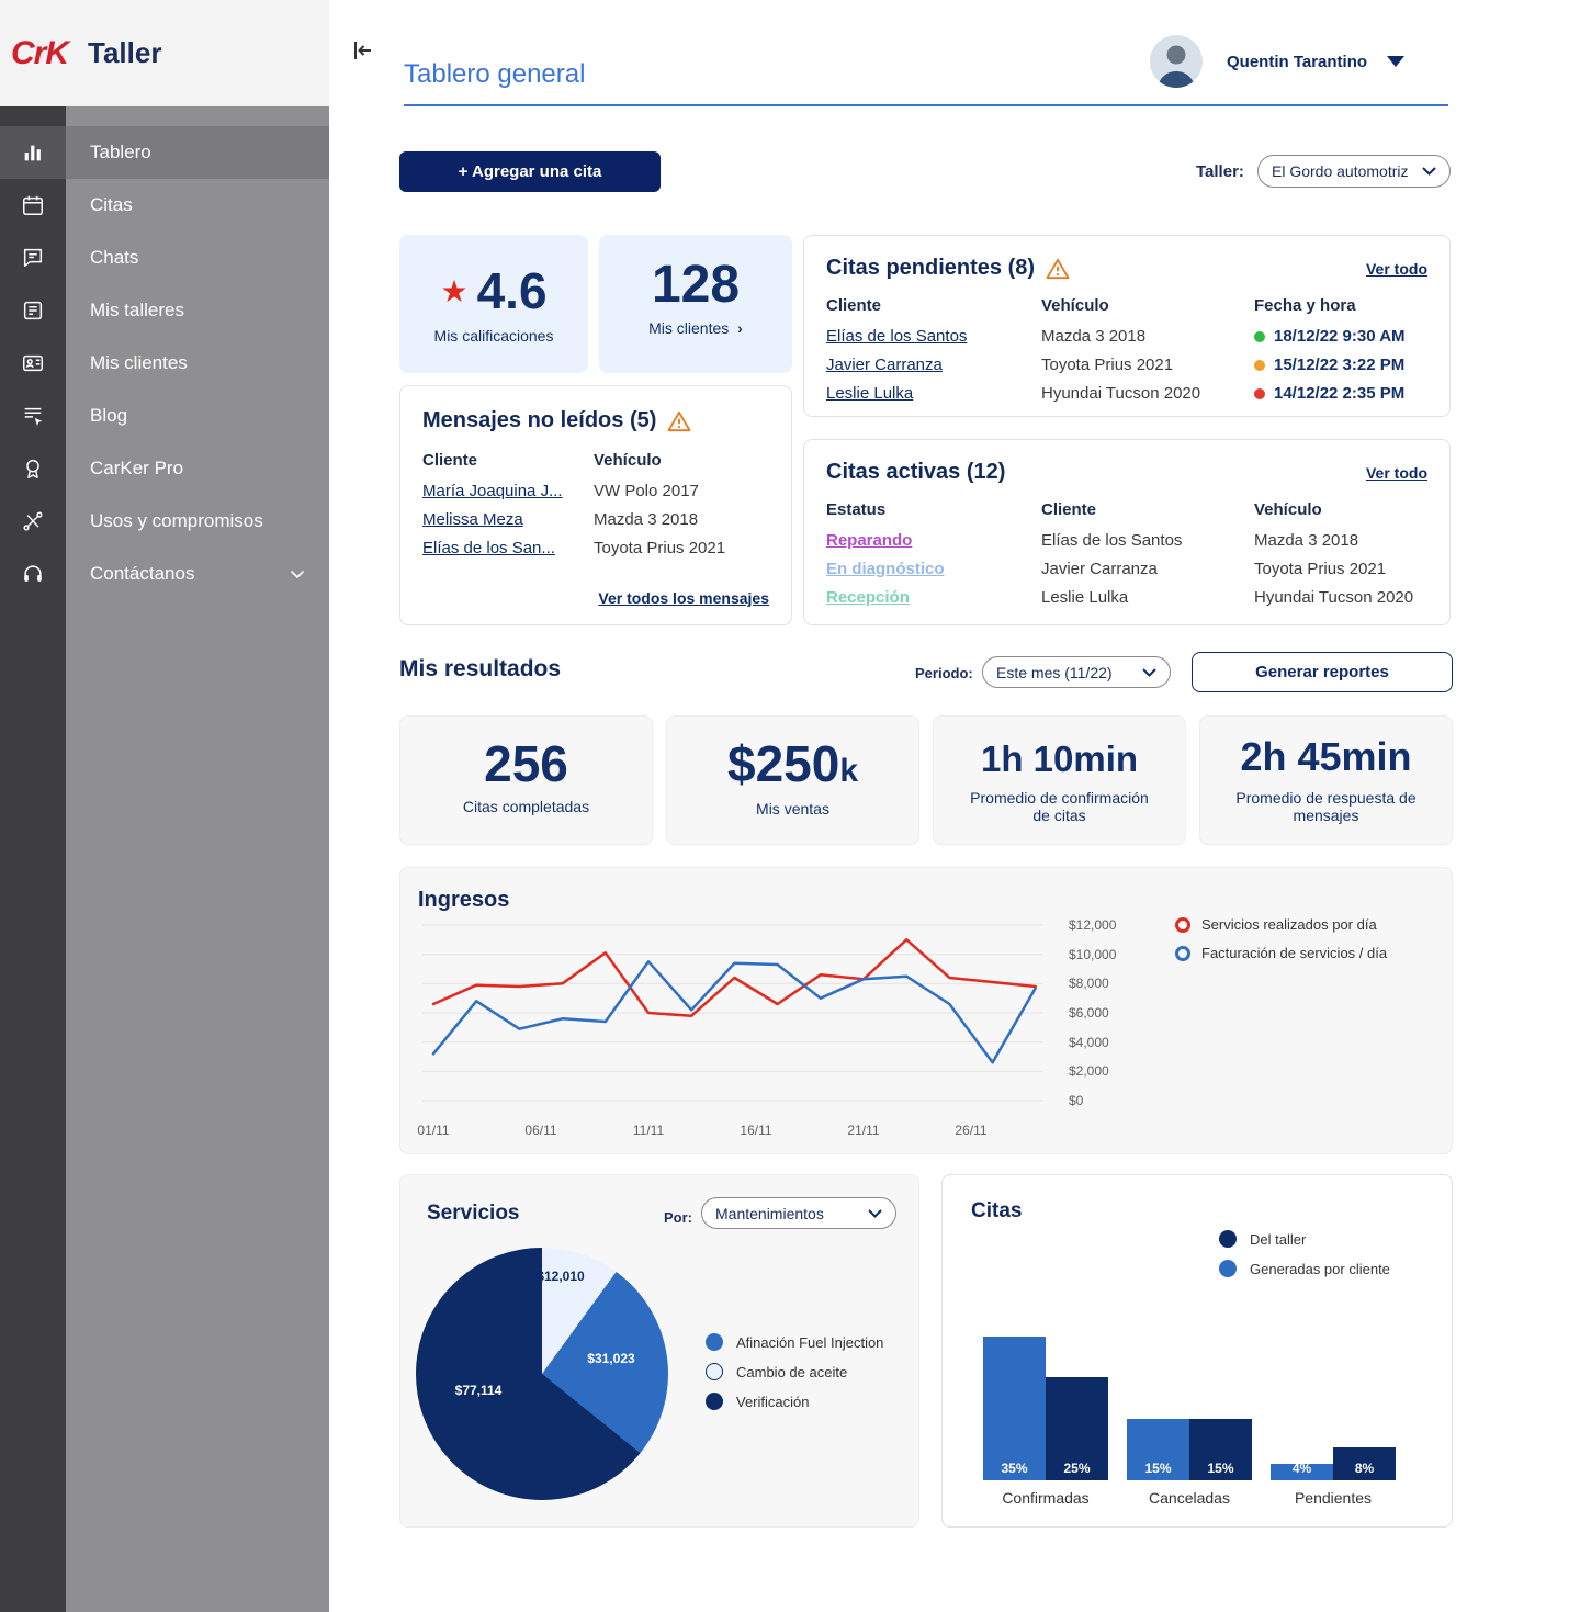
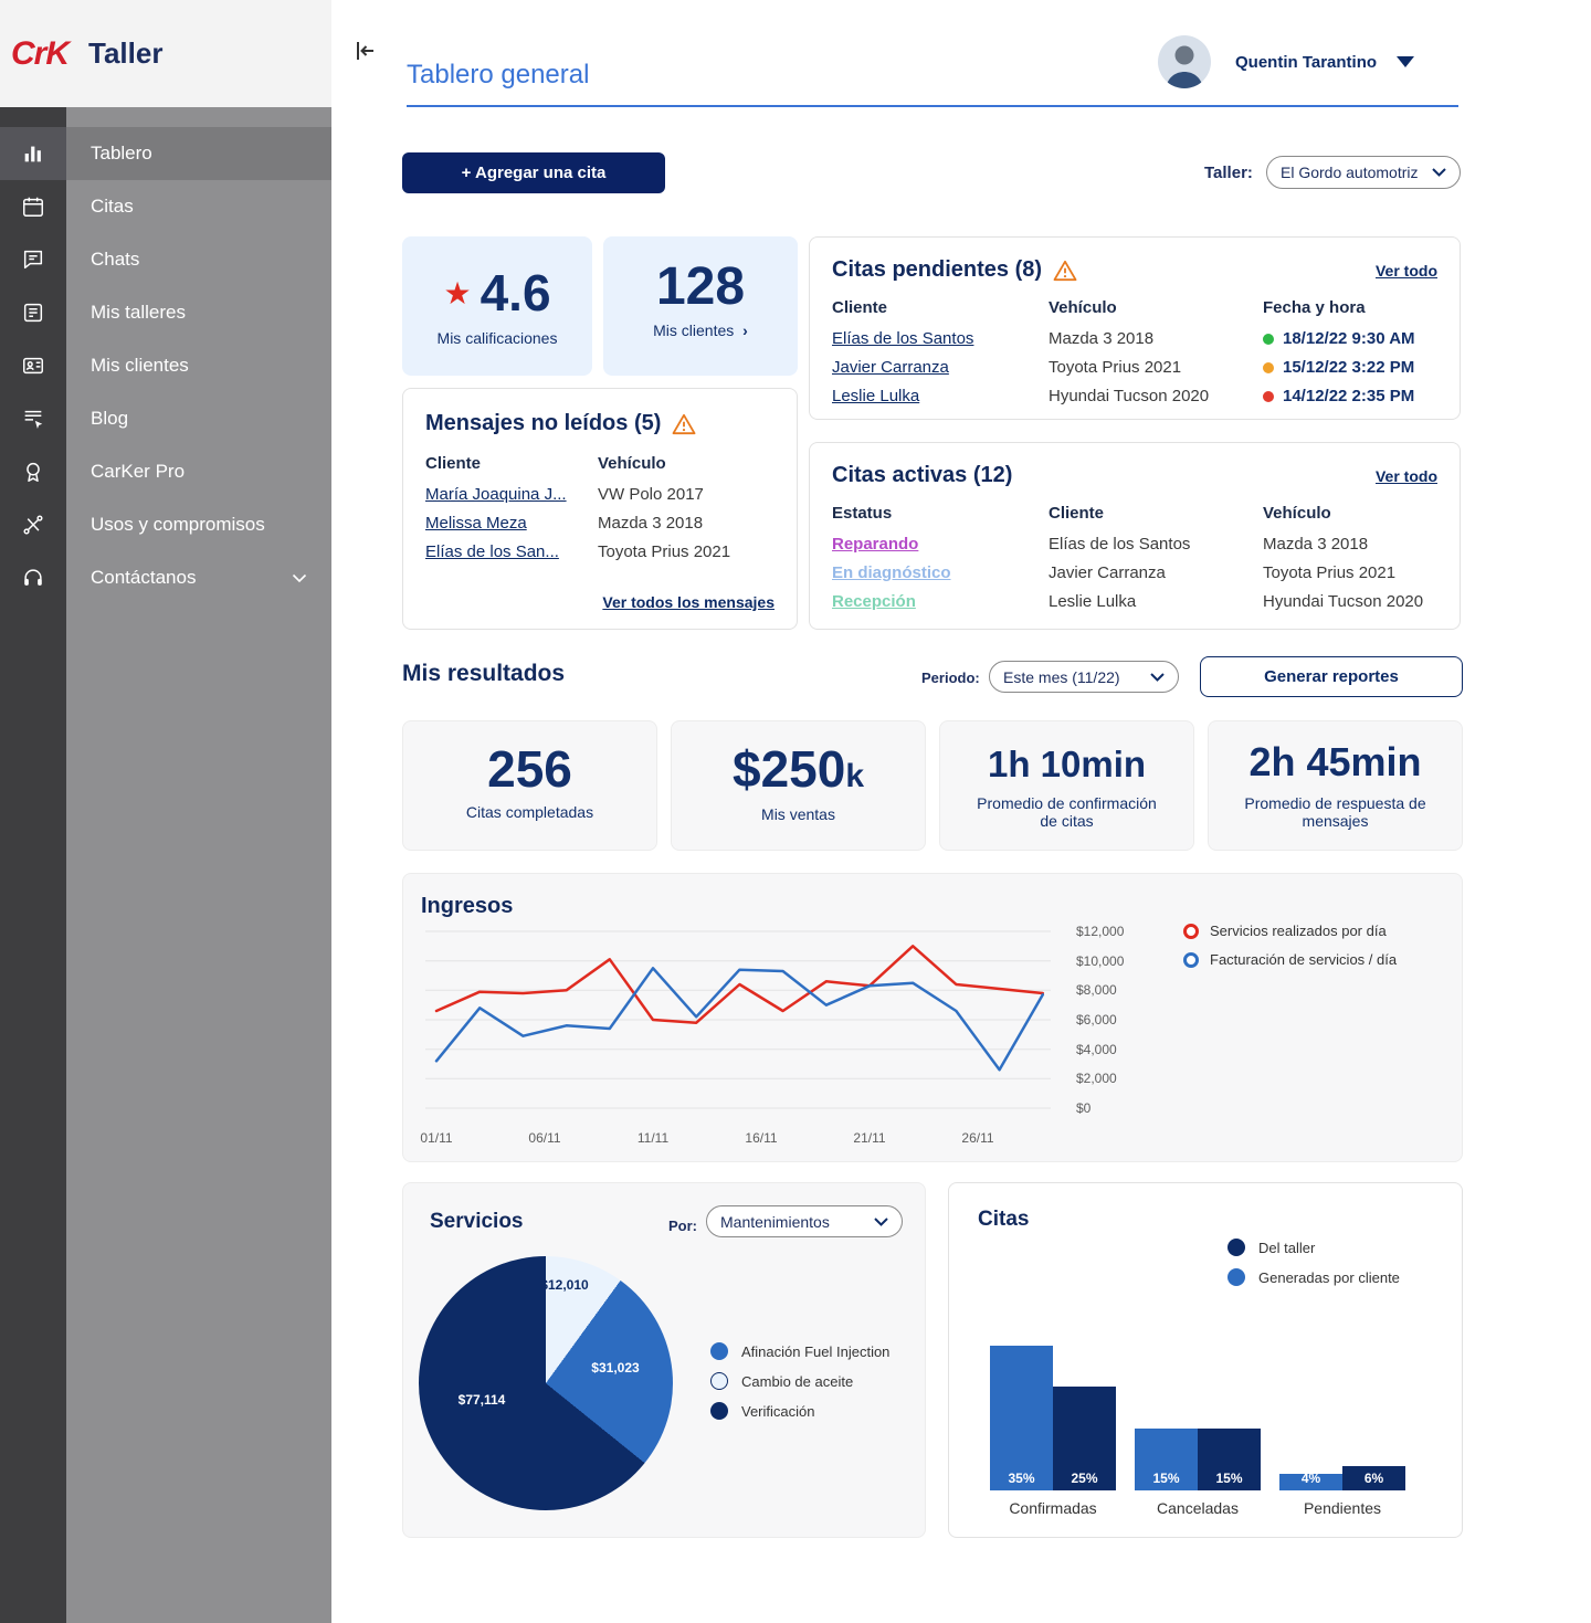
Citas/Del taller/Pendientes: 8% -> 6%
